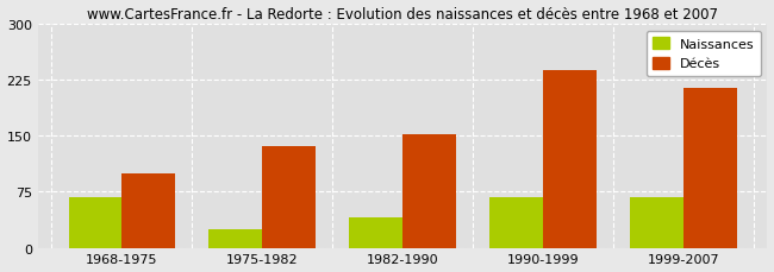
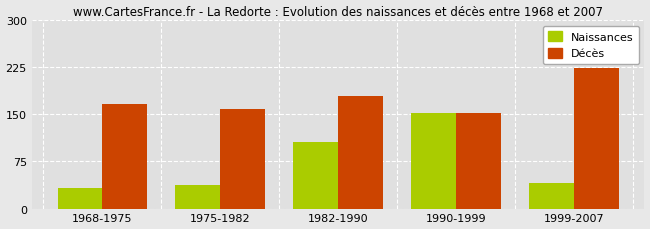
Naissances/1968-1975: 68 -> 32
Décès/1968-1975: 100 -> 166
Naissances/1975-1982: 25 -> 38
Décès/1975-1982: 137 -> 158
Naissances/1982-1990: 40 -> 106
Décès/1982-1990: 152 -> 180
Naissances/1990-1999: 68 -> 152
Décès/1990-1999: 238 -> 152
Naissances/1999-2007: 68 -> 40
Décès/1999-2007: 215 -> 224
